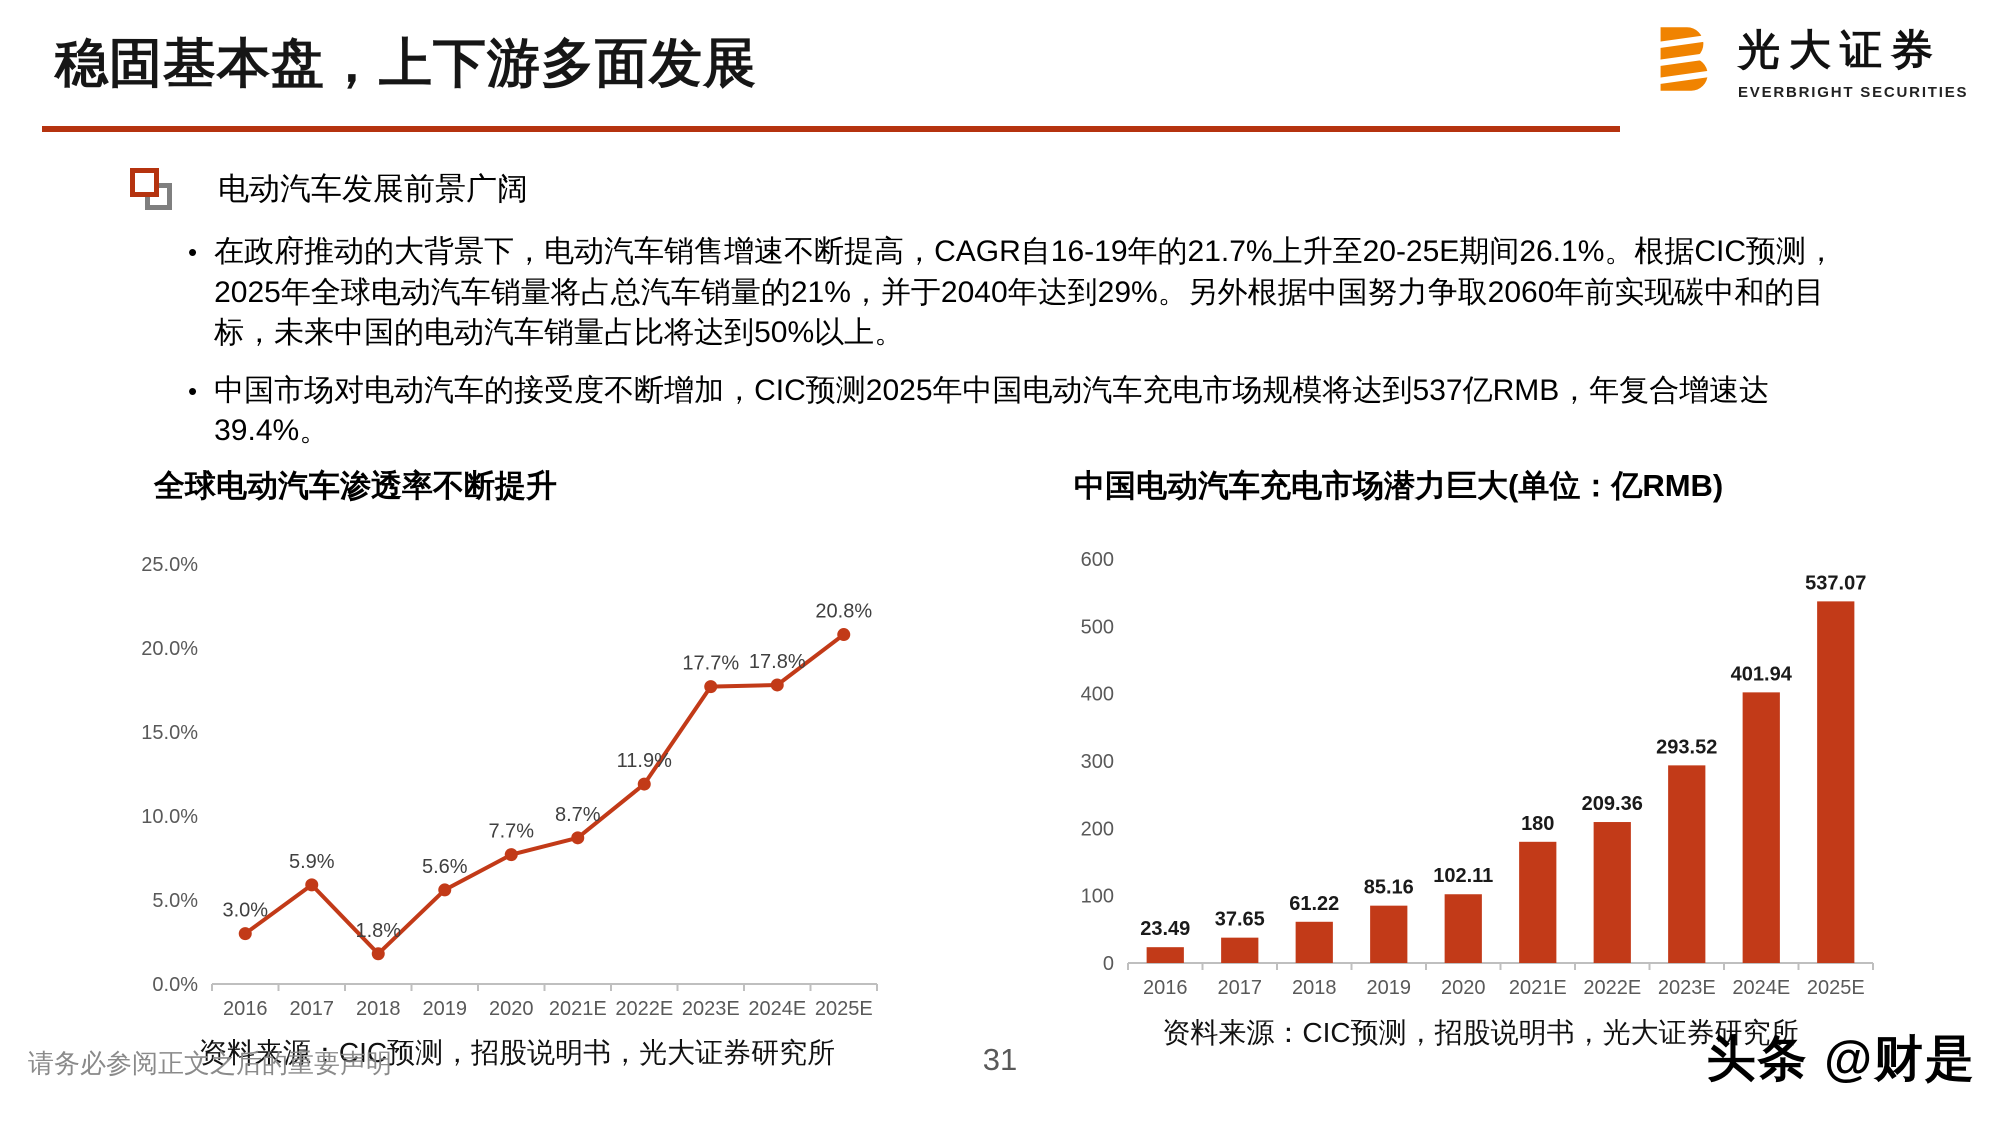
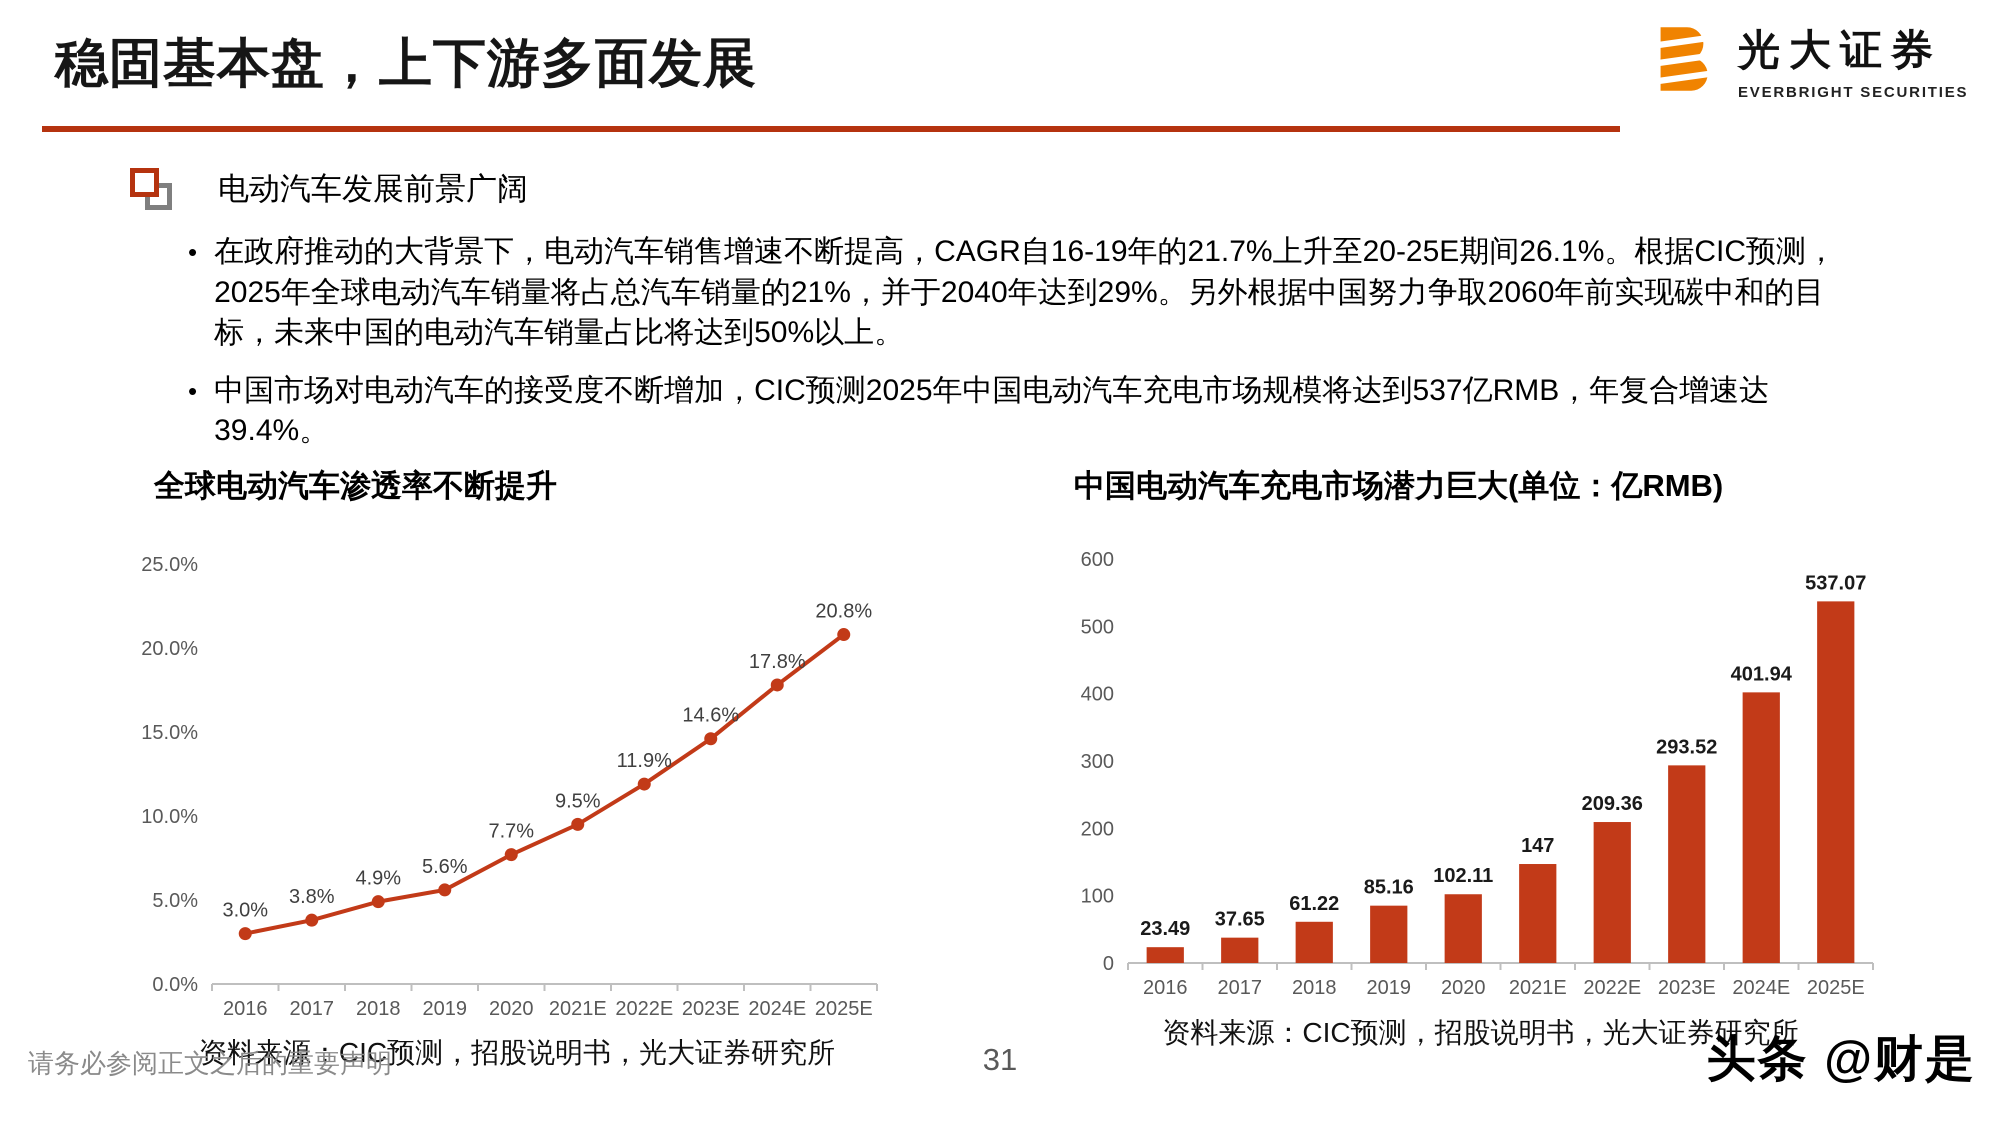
全球电动汽车渗透率不断提升/2017: 5.9% -> 3.8%
全球电动汽车渗透率不断提升/2018: 1.8% -> 4.9%
全球电动汽车渗透率不断提升/2021E: 8.7% -> 9.5%
全球电动汽车渗透率不断提升/2023E: 17.7% -> 14.6%
中国电动汽车充电市场潜力巨大(单位：亿RMB)/2021E: 180 -> 147
